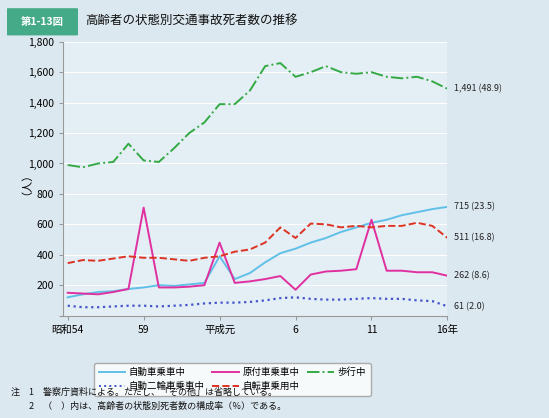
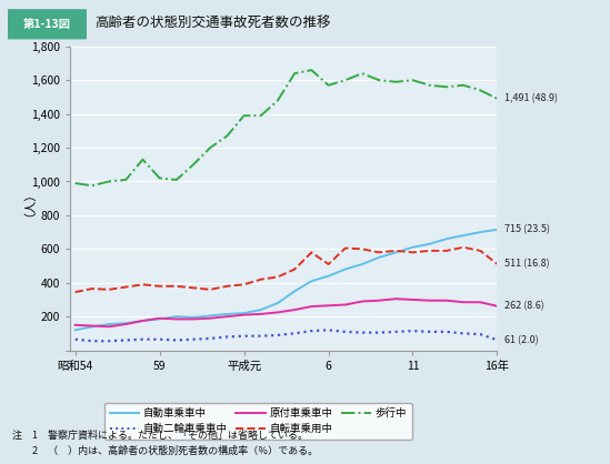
原付車乗車中/59: 710 -> 190
自動車乗車中/平成元: 390 -> 220
原付車乗車中/平成元: 480 -> 210
原付車乗車中/6: 170 -> 260
原付車乗車中/11: 630 -> 300
